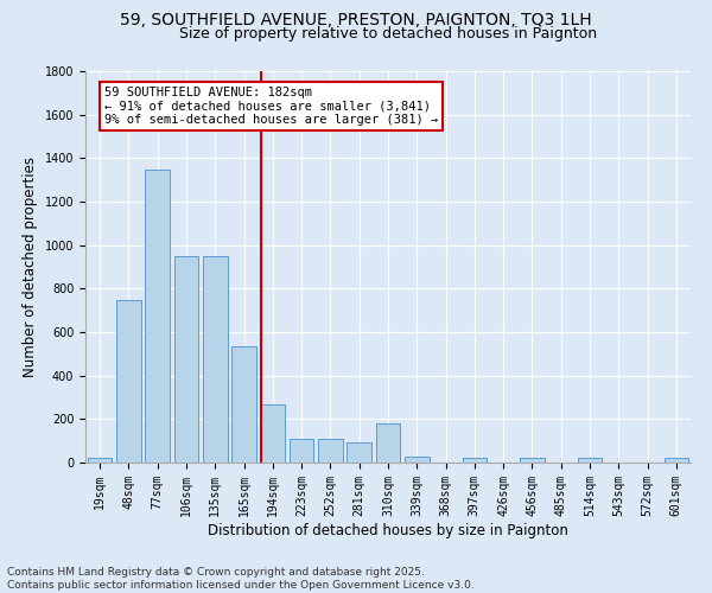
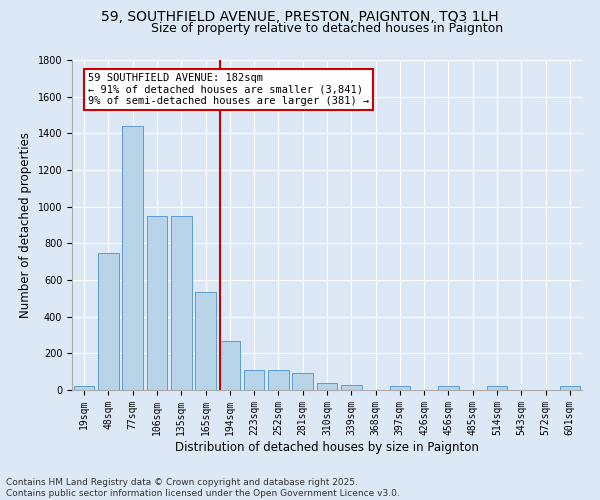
77sqm: 1350 -> 1440
310sqm: 180 -> 40
